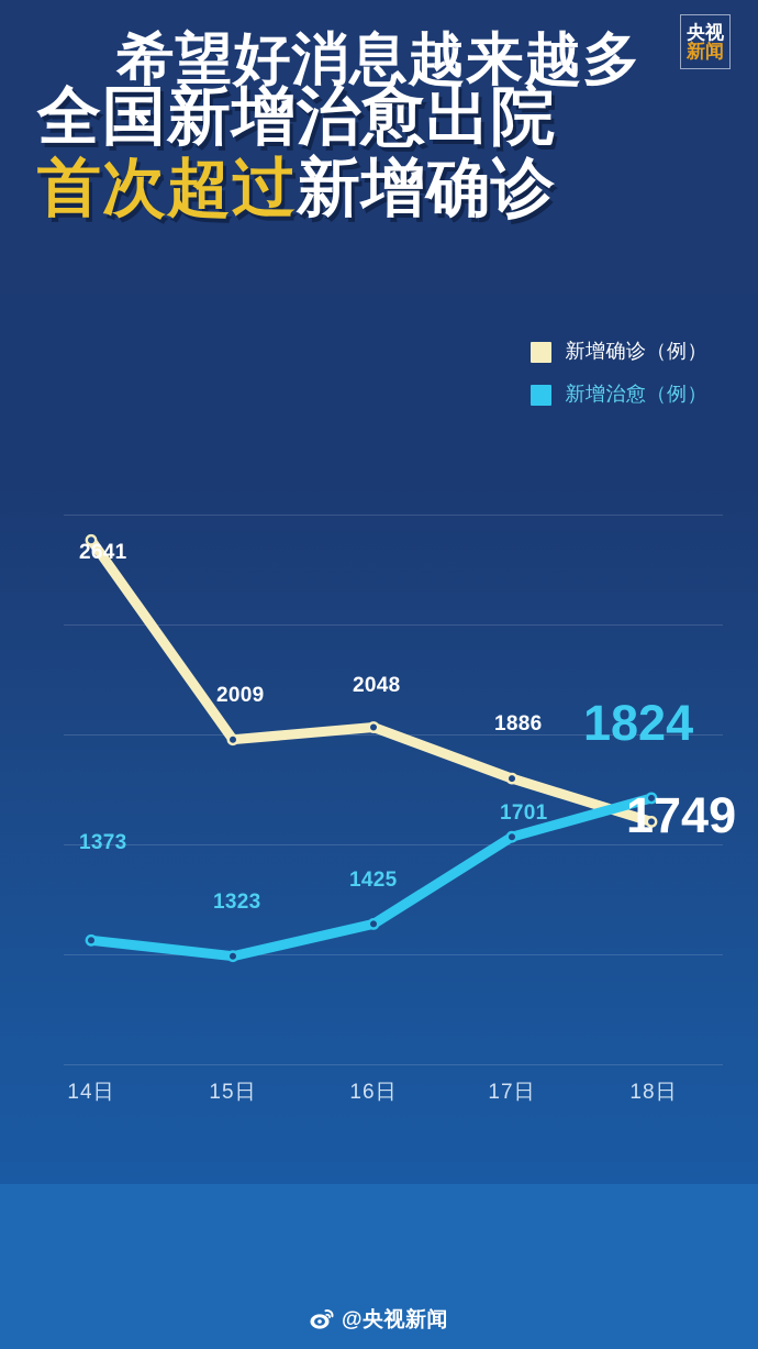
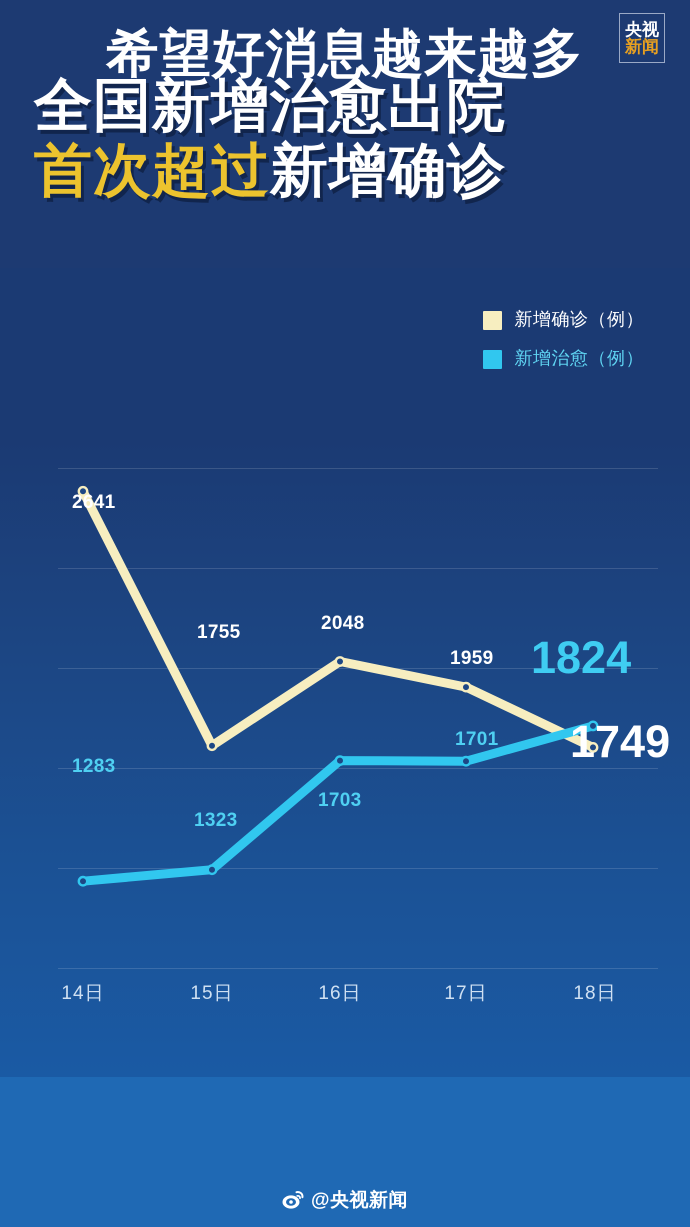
新增治愈（例）/14日: 1373 -> 1283
新增确诊（例）/15日: 2009 -> 1755
新增治愈（例）/16日: 1425 -> 1703
新增确诊（例）/17日: 1886 -> 1959
